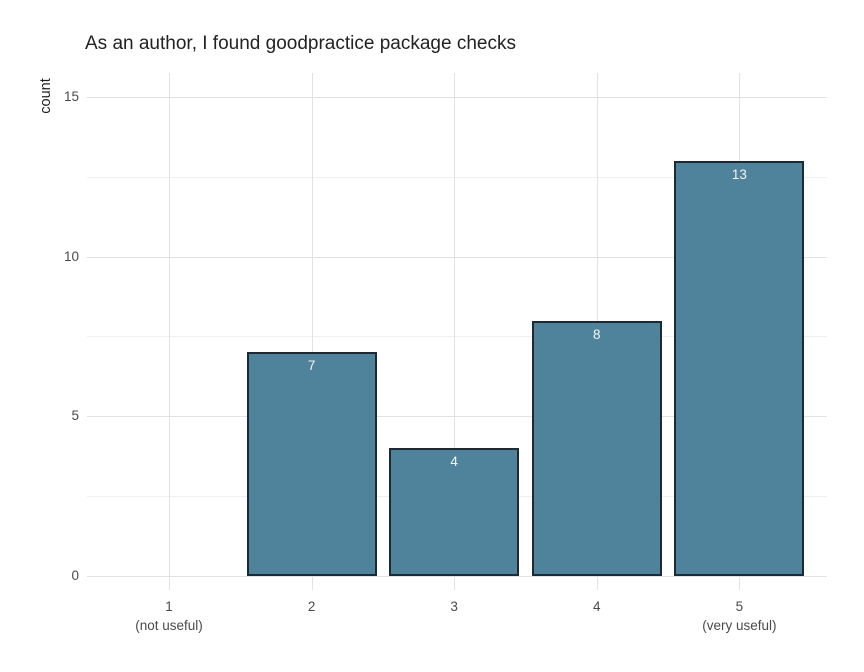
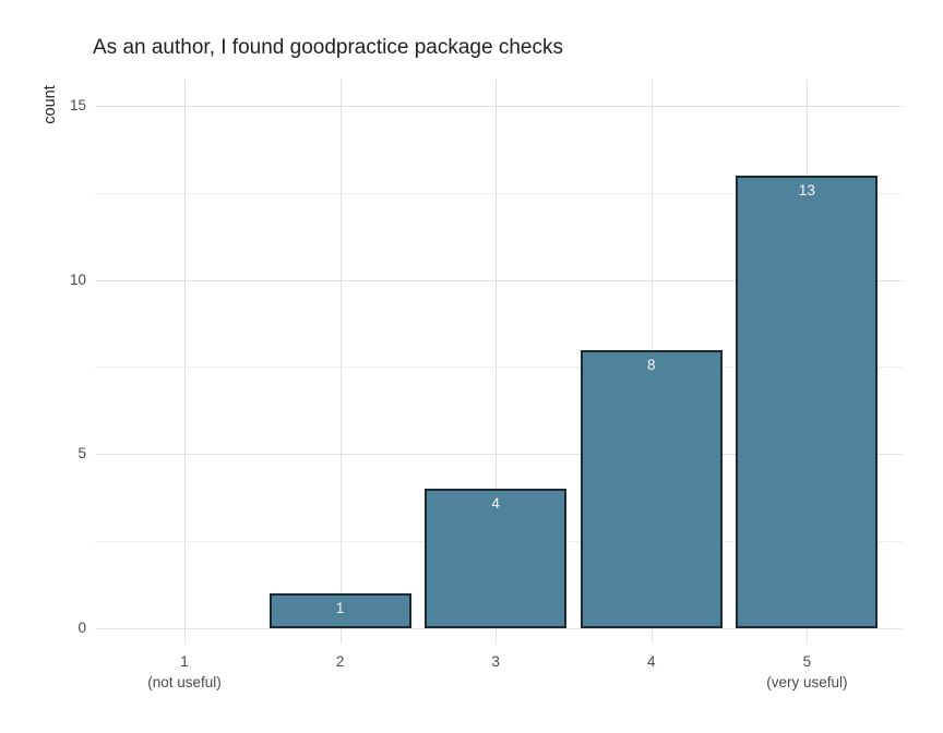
2: 7 -> 1
